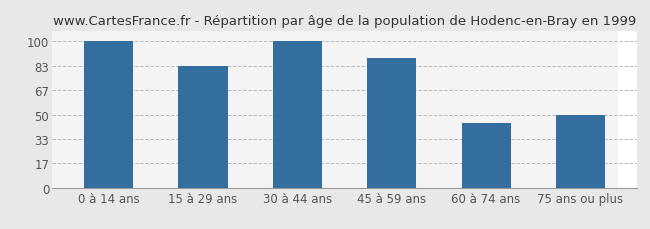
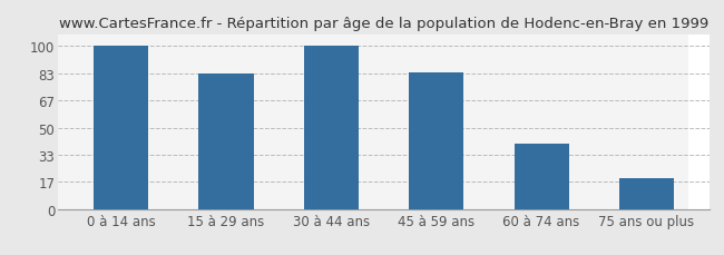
45 à 59 ans: 89 -> 84
60 à 74 ans: 44 -> 40
75 ans ou plus: 50 -> 19
